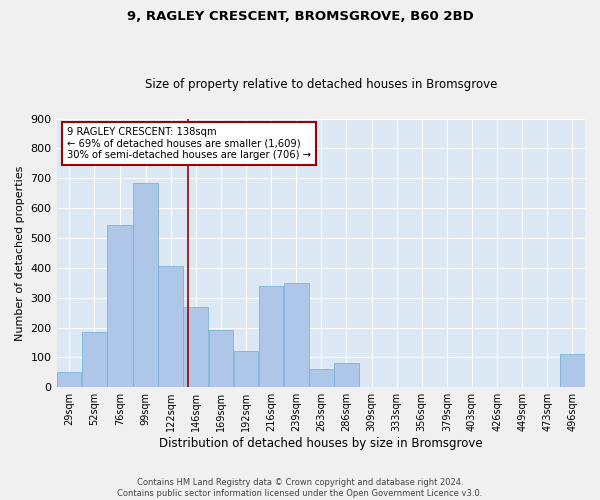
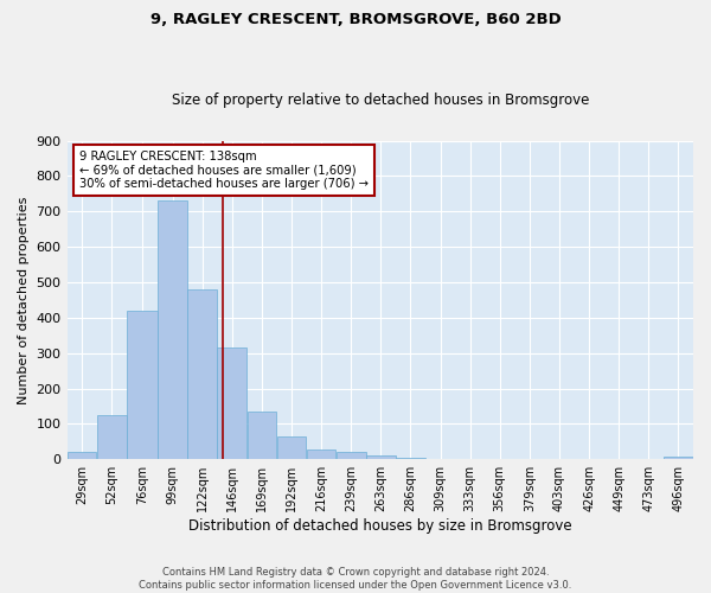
29sqm: 50 -> 20
52sqm: 185 -> 125
76sqm: 545 -> 420
99sqm: 685 -> 730
122sqm: 405 -> 480
146sqm: 270 -> 315
169sqm: 190 -> 135
192sqm: 120 -> 65
216sqm: 340 -> 27
239sqm: 350 -> 22
263sqm: 60 -> 12
286sqm: 80 -> 5
496sqm: 110 -> 8
